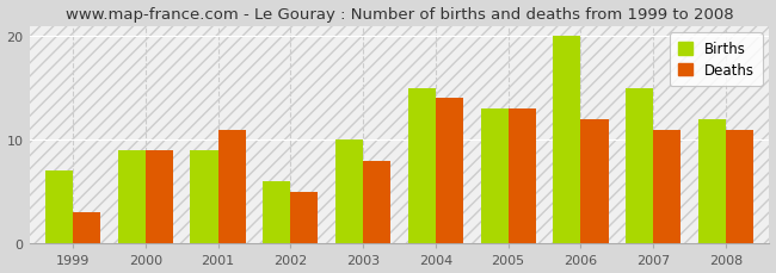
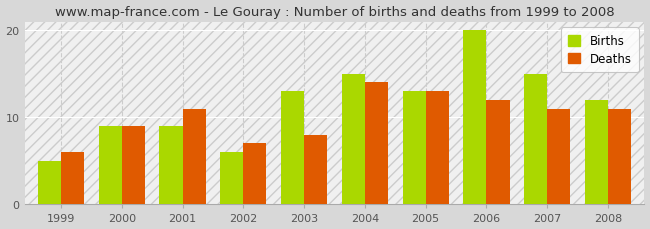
Births/1999: 7 -> 5
Deaths/1999: 3 -> 6
Deaths/2002: 5 -> 7
Births/2003: 10 -> 13
